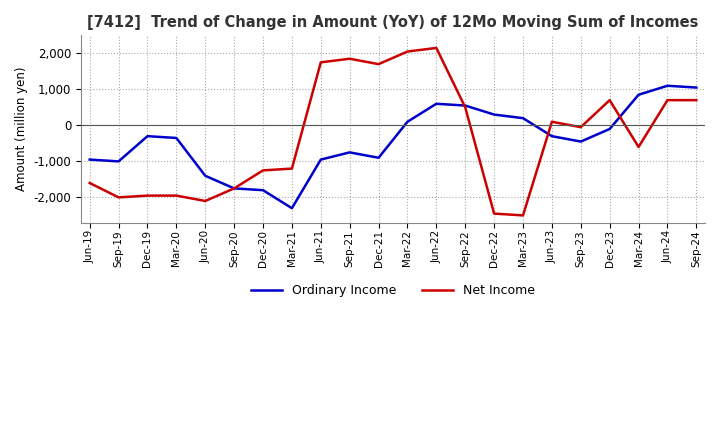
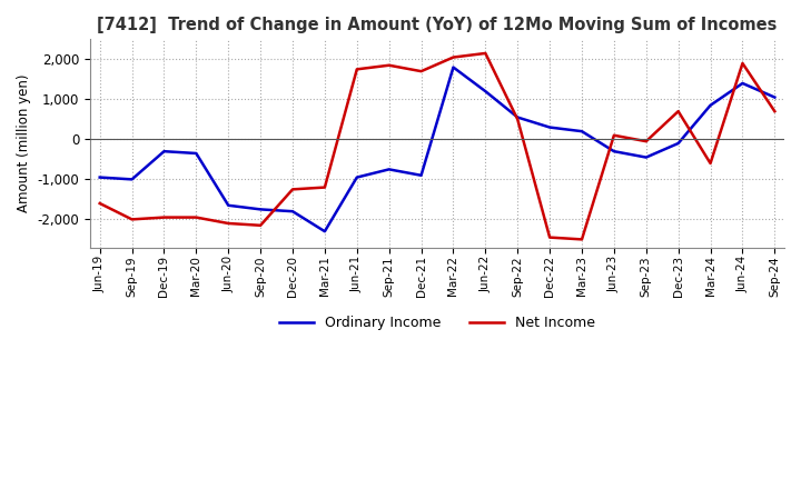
Ordinary Income/Jun-20: -1,400 -> -1,650
Net Income/Sep-20: -1,750 -> -2,150
Ordinary Income/Mar-22: 100 -> 1,800
Ordinary Income/Jun-22: 600 -> 1,200
Ordinary Income/Jun-24: 1,100 -> 1,400
Net Income/Jun-24: 700 -> 1,900
